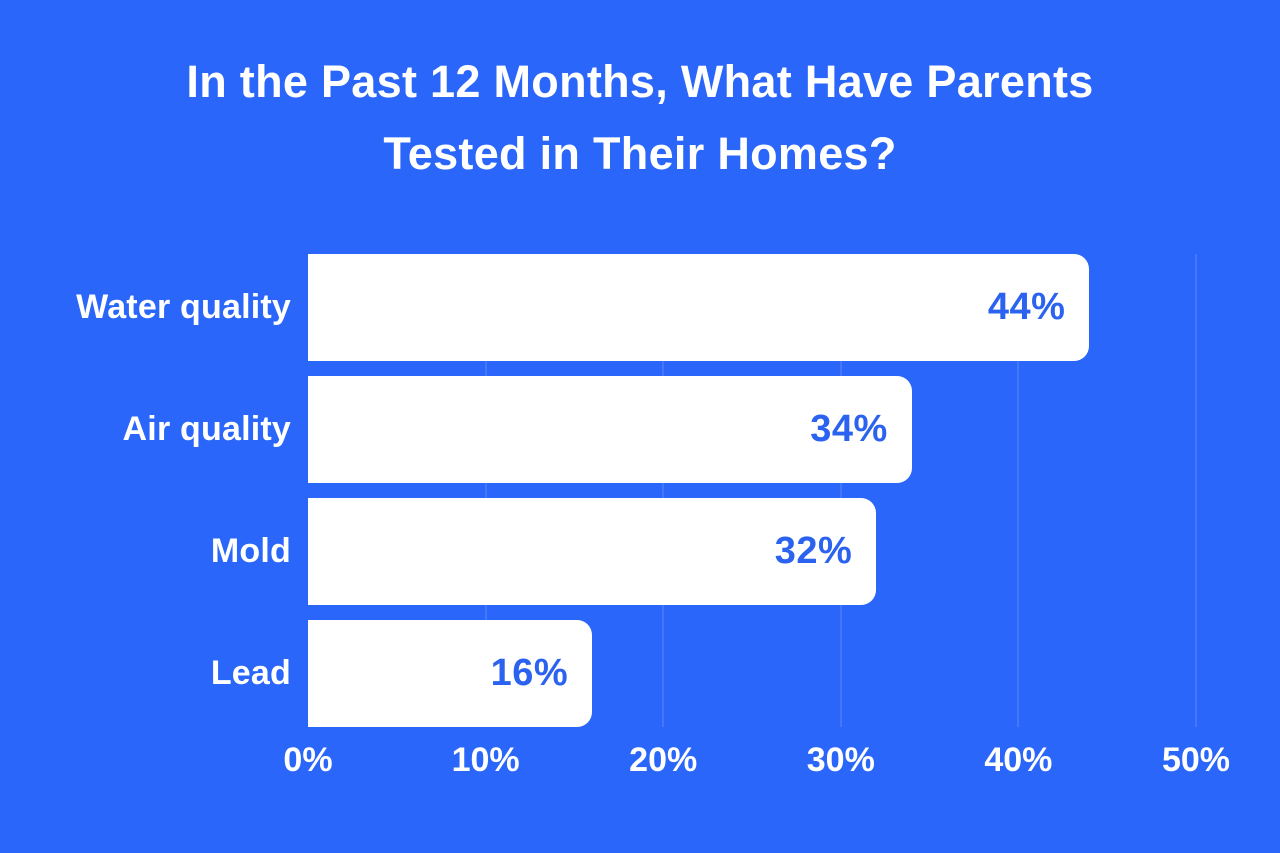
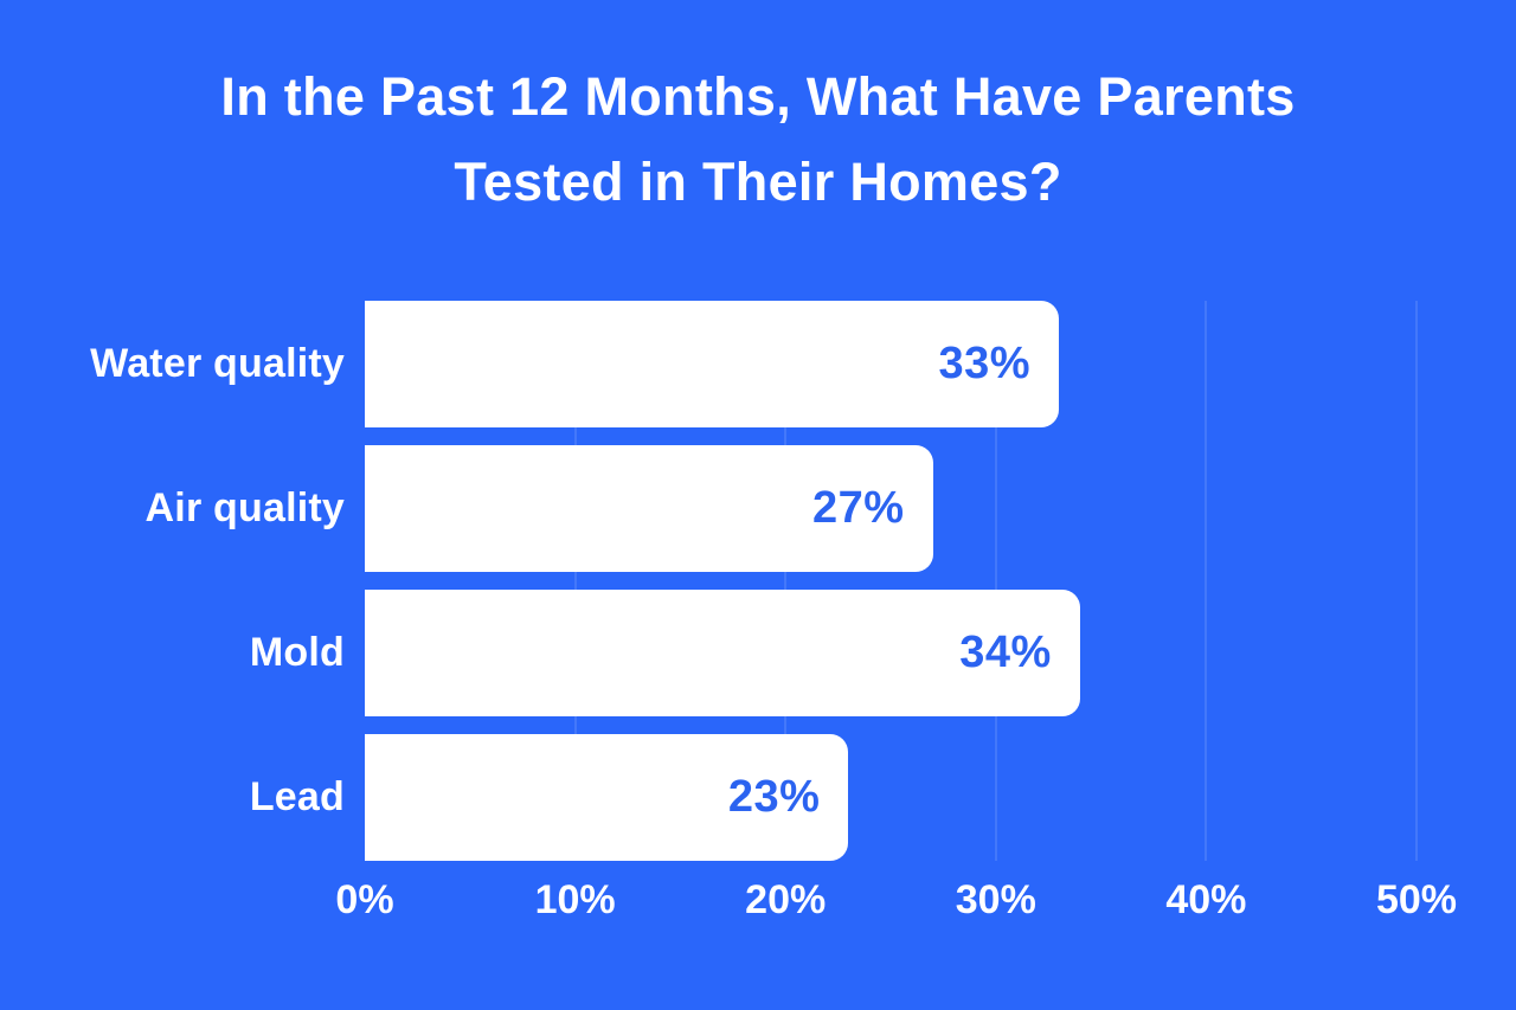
Water quality: 44% -> 33%
Air quality: 34% -> 27%
Mold: 32% -> 34%
Lead: 16% -> 23%
